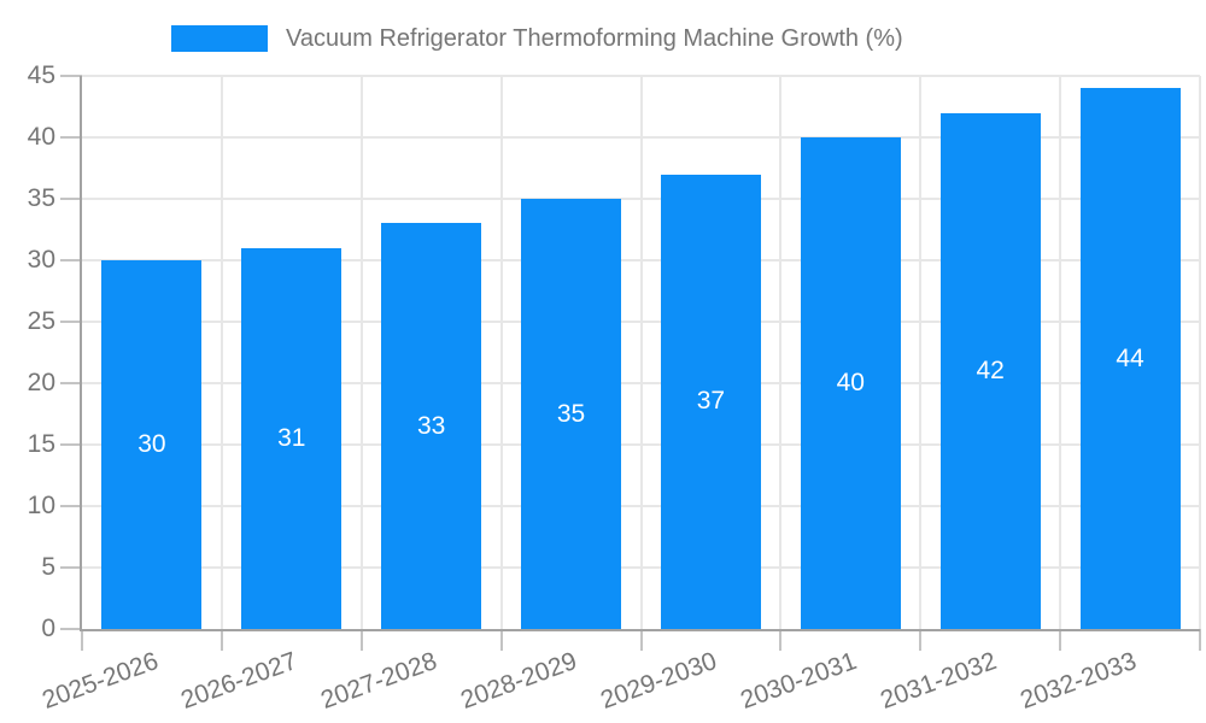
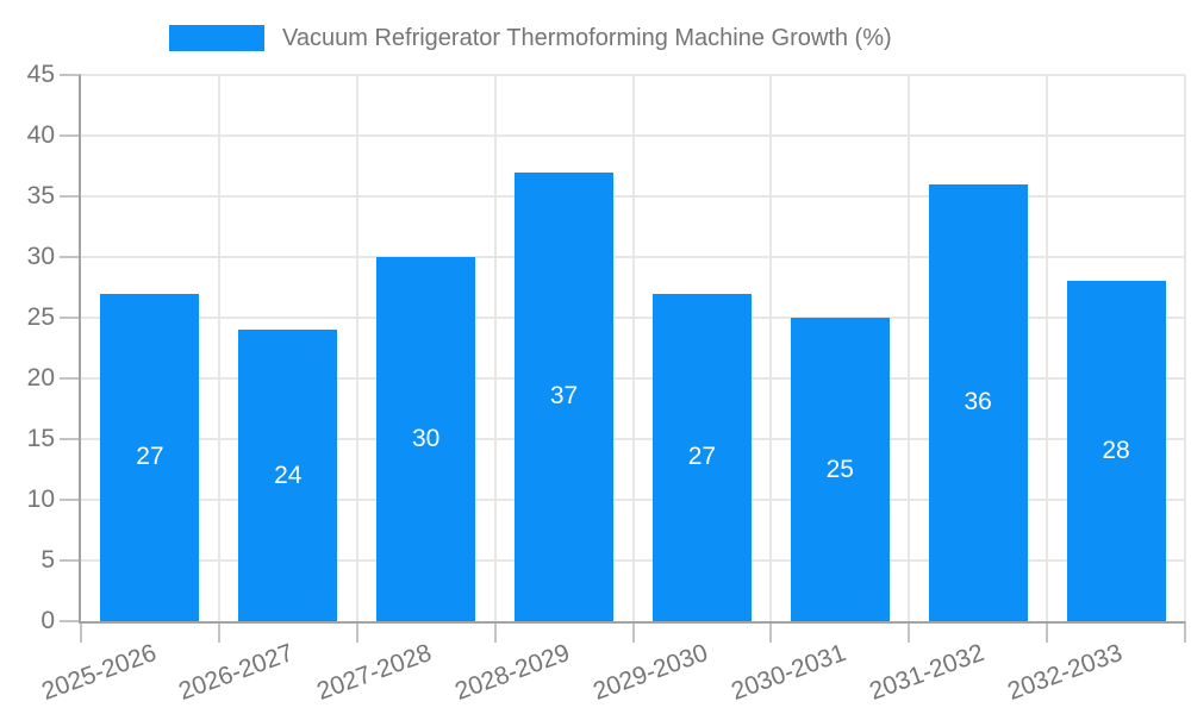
2025-2026: 30 -> 27
2026-2027: 31 -> 24
2027-2028: 33 -> 30
2028-2029: 35 -> 37
2029-2030: 37 -> 27
2030-2031: 40 -> 25
2031-2032: 42 -> 36
2032-2033: 44 -> 28
